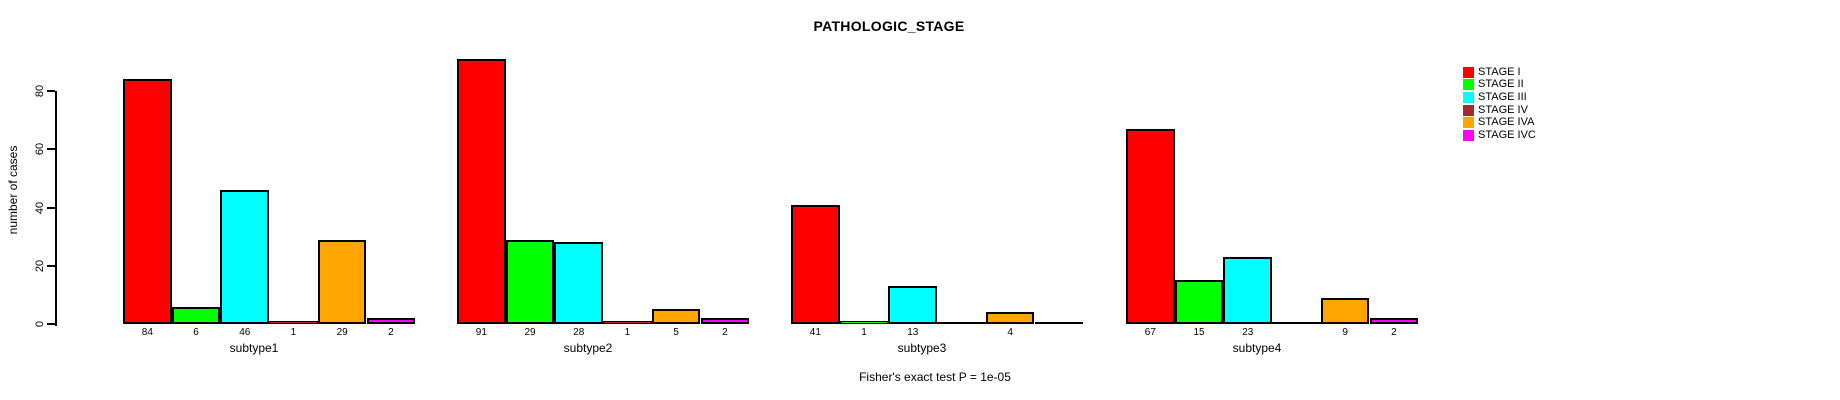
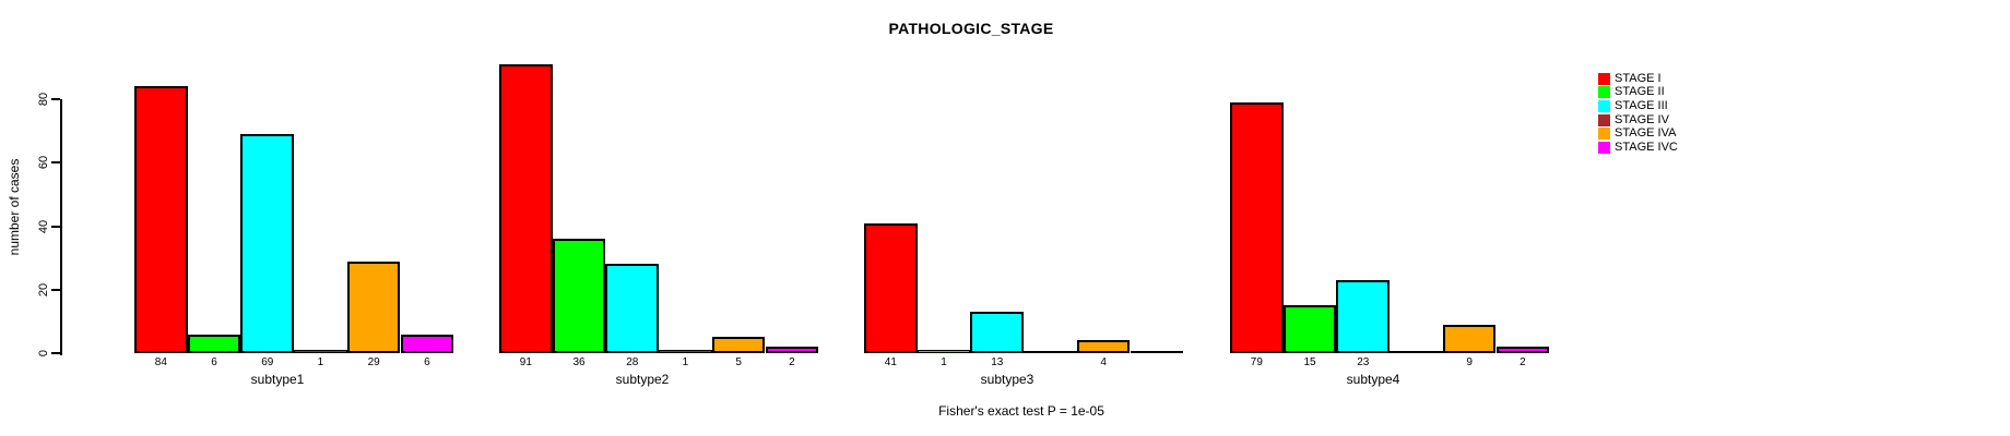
STAGE III/subtype1: 46 -> 69
STAGE IVC/subtype1: 2 -> 6
STAGE II/subtype2: 29 -> 36
STAGE I/subtype4: 67 -> 79
